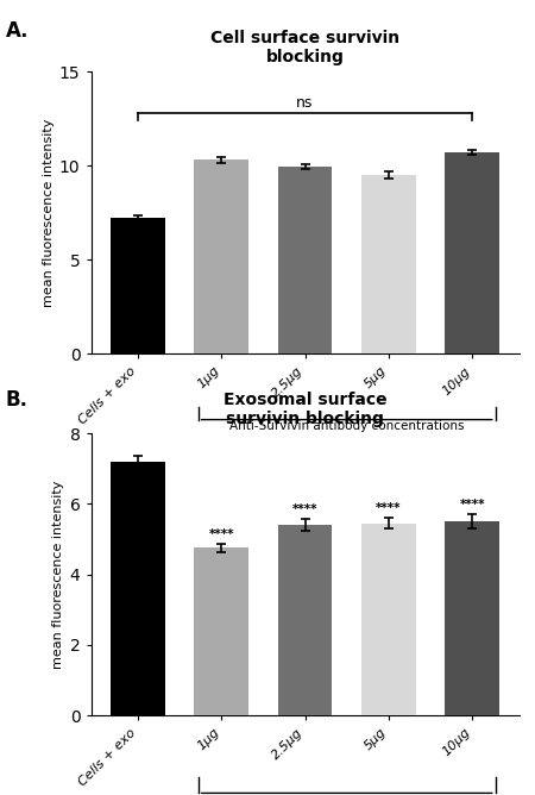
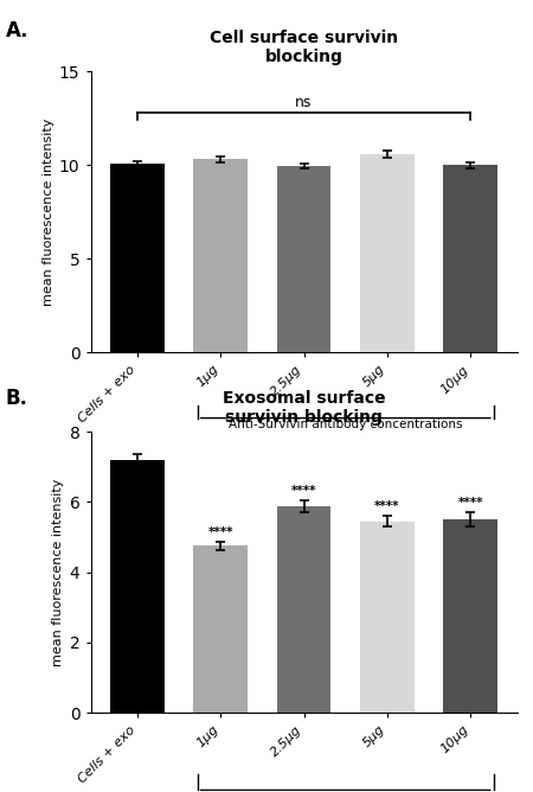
Cell surface survivin blocking/Cells + exo: 7.2 -> 10.1
Cell surface survivin blocking/5μg: 9.5 -> 10.6
Cell surface survivin blocking/10μg: 10.7 -> 10.0
2.5μg: 5.40 -> 5.88
